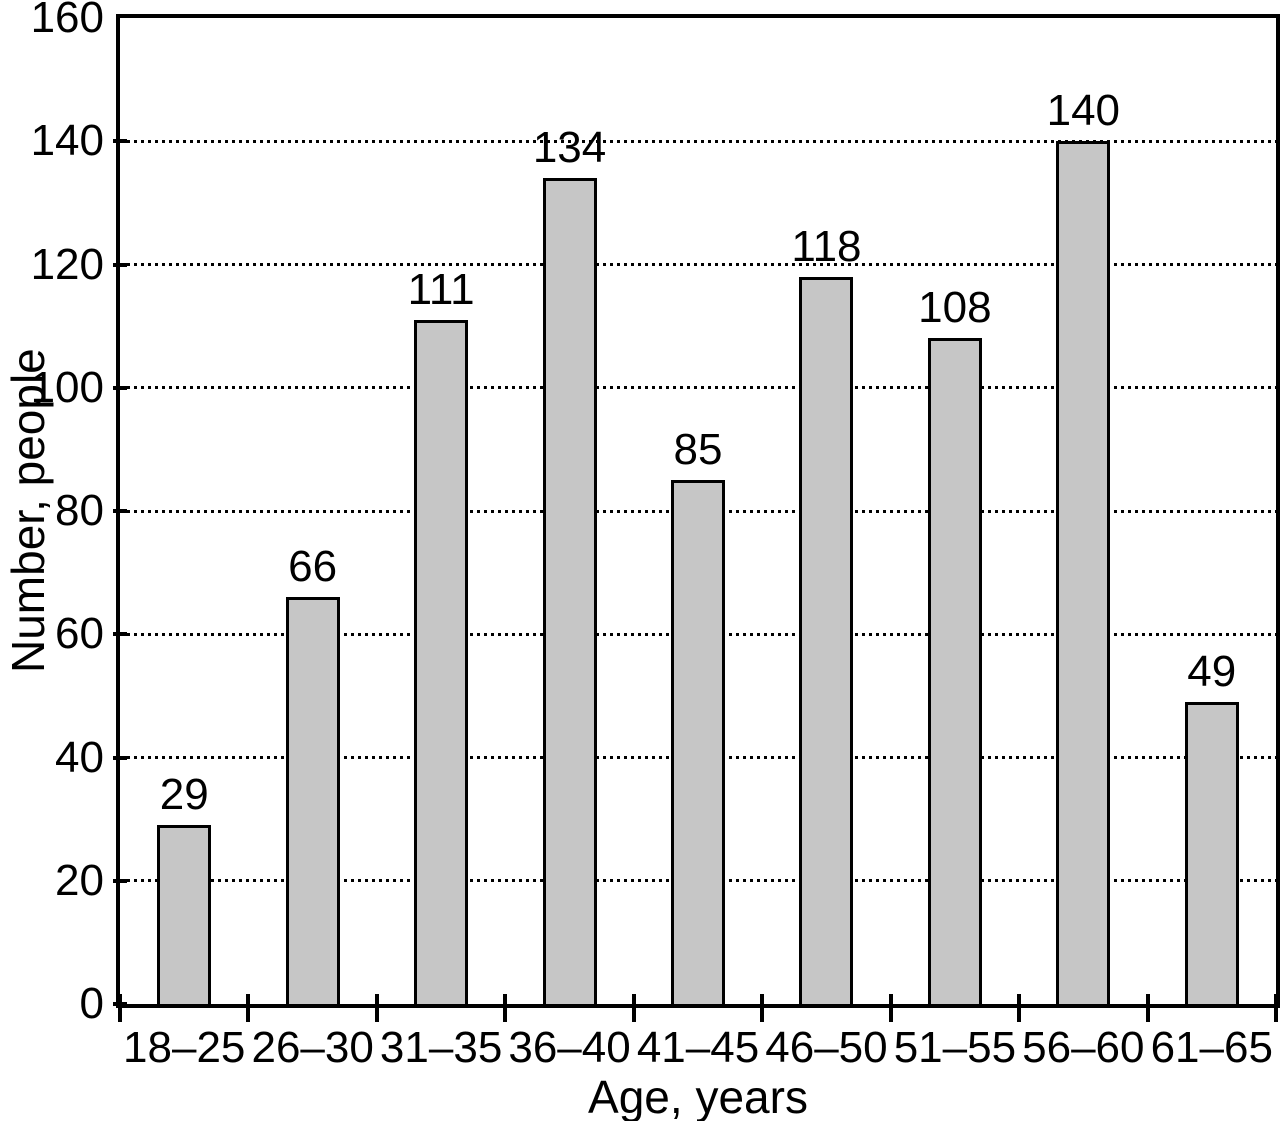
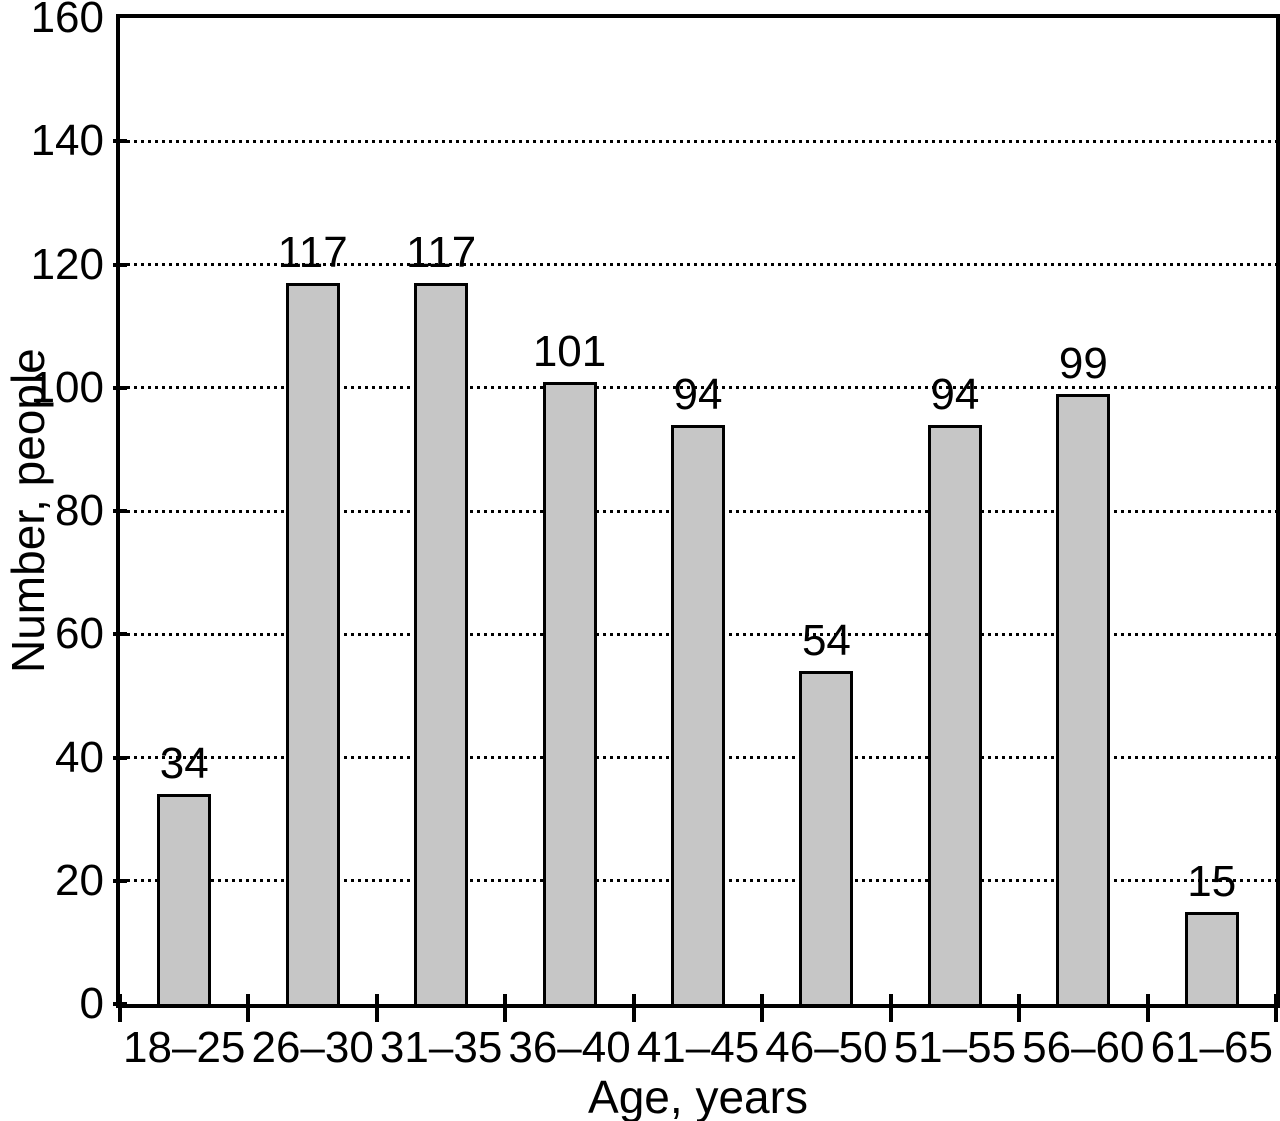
18–25: 29 -> 34
26–30: 66 -> 117
31–35: 111 -> 117
36–40: 134 -> 101
41–45: 85 -> 94
46–50: 118 -> 54
51–55: 108 -> 94
56–60: 140 -> 99
61–65: 49 -> 15
